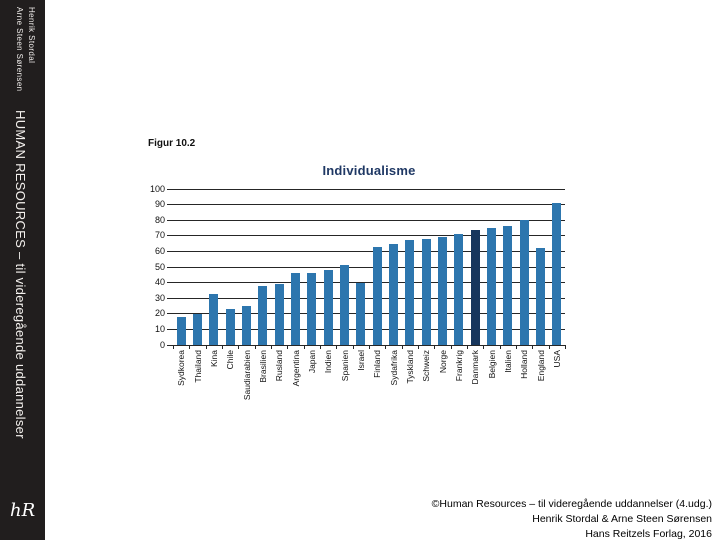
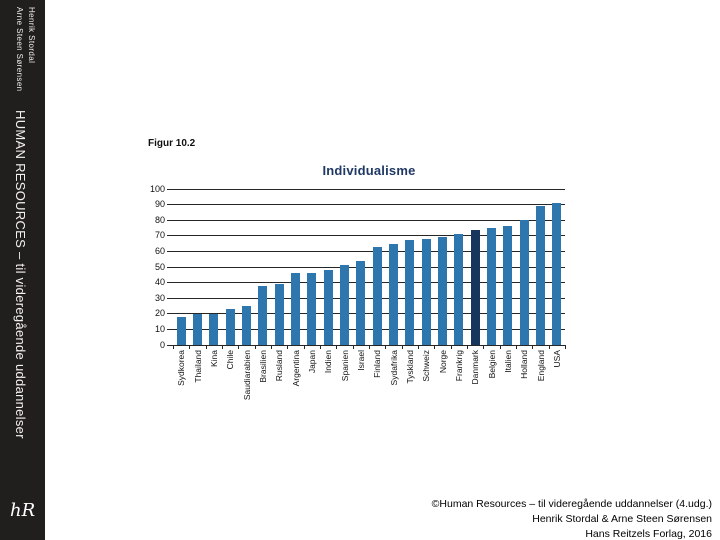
Kina: 33 -> 20
Israel: 40 -> 54
England: 62 -> 89
